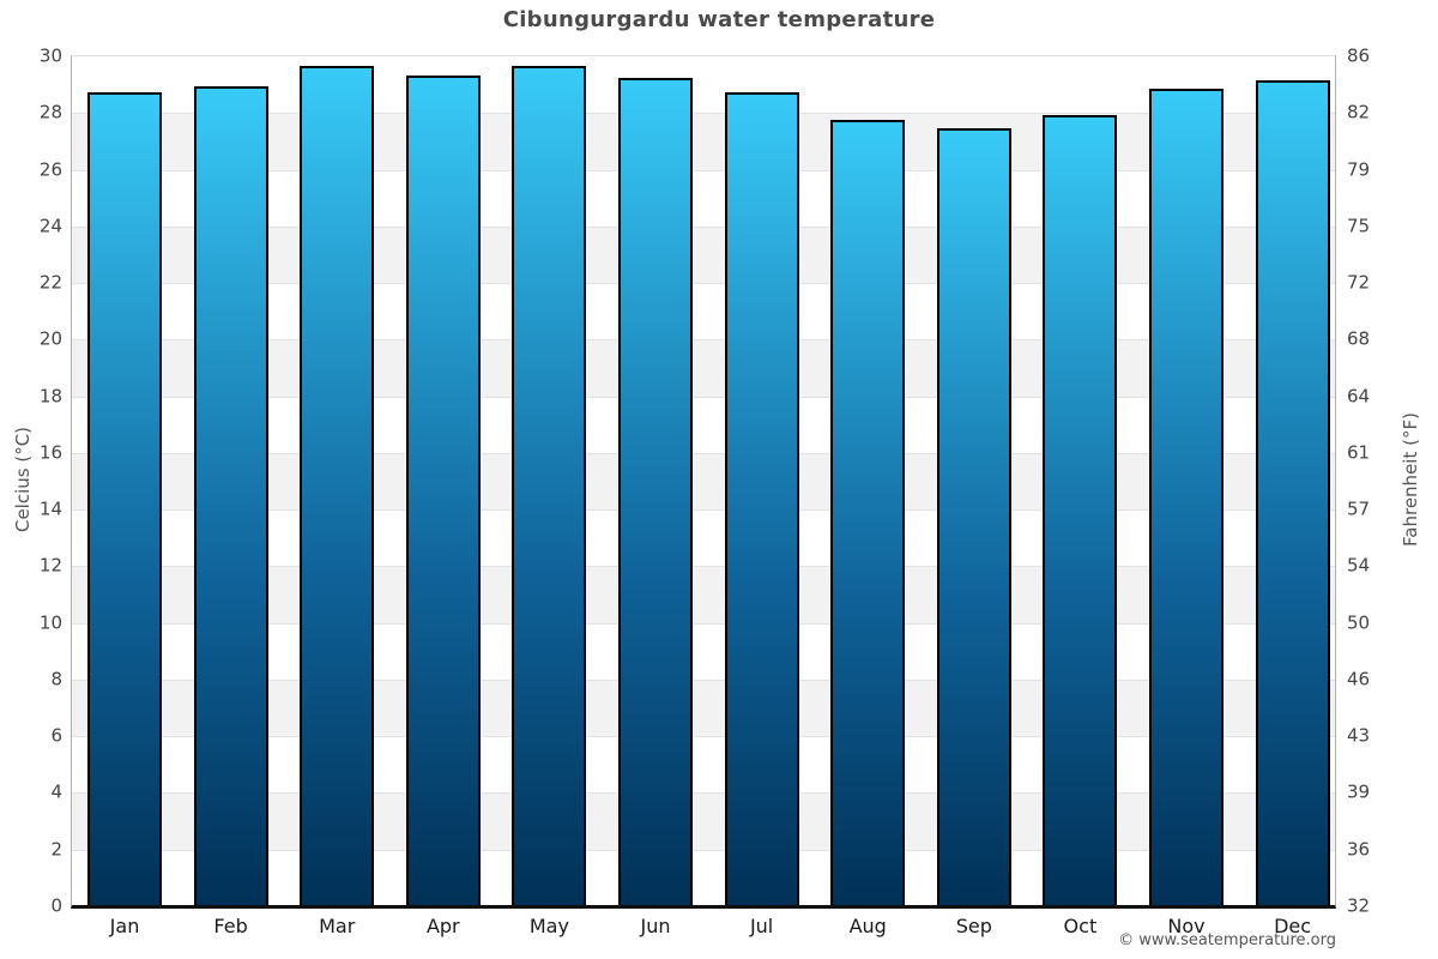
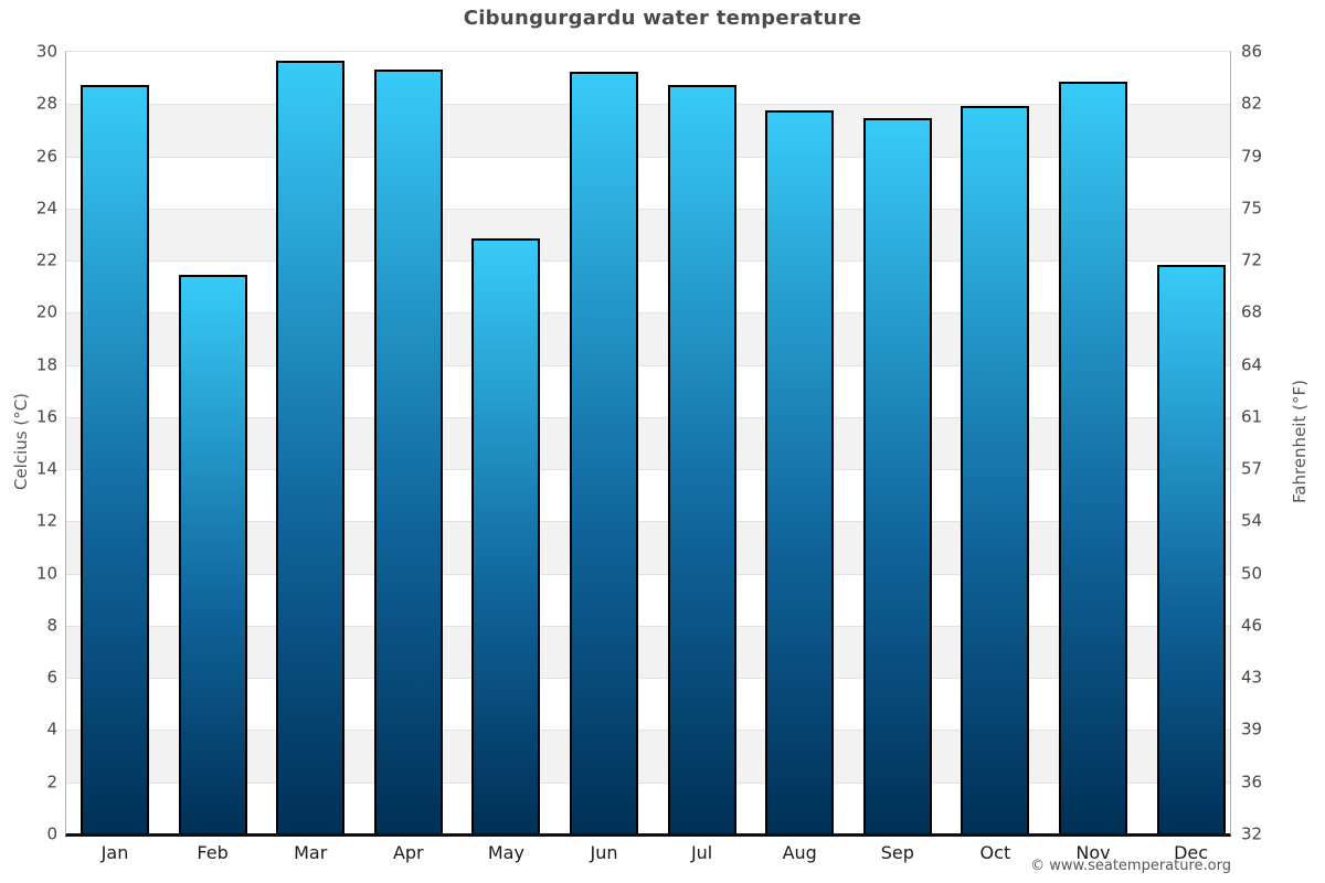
Feb: 28.9 -> 21.4
May: 29.6 -> 22.8
Dec: 29.1 -> 21.8
